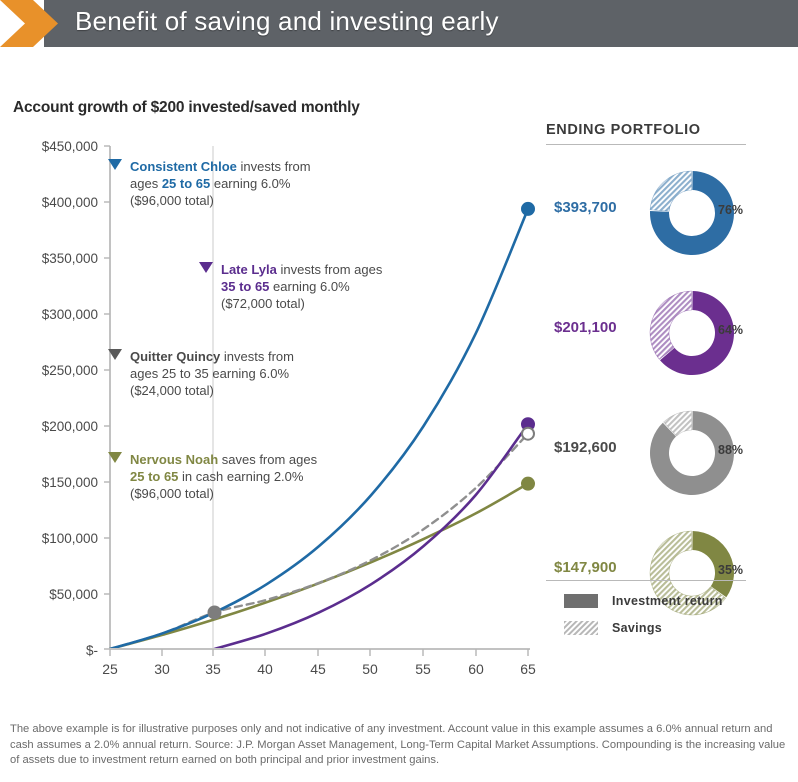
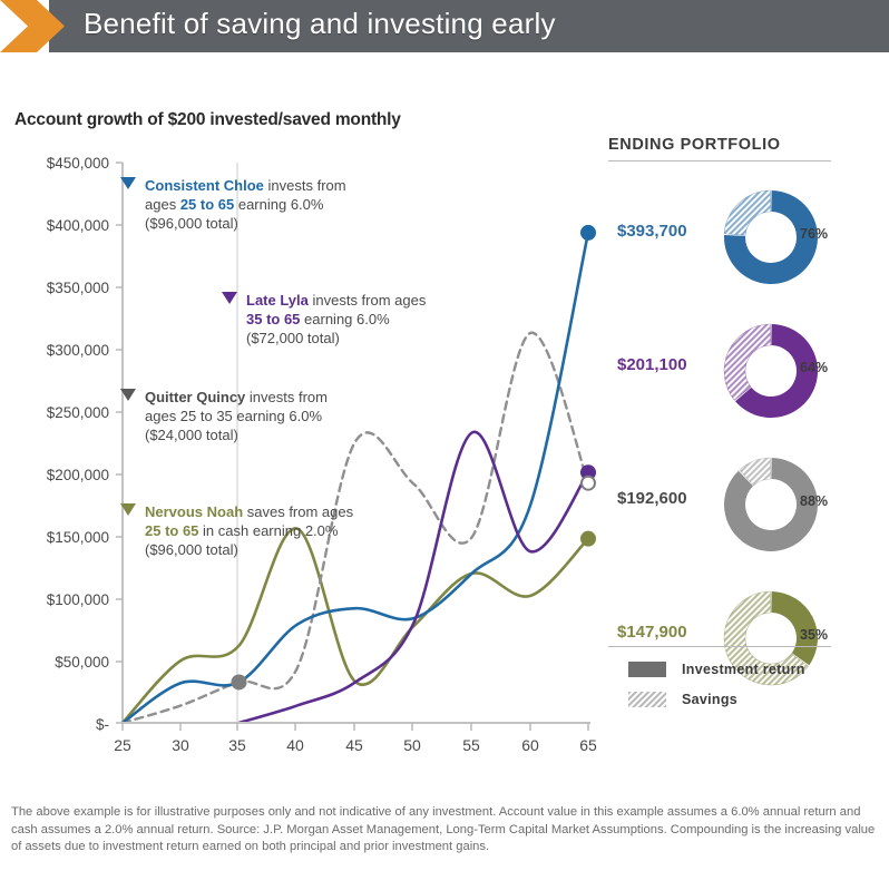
Consistent Chloe/30: $14000 -> $32000
Nervous Noah/30: $13000 -> $50000
Nervous Noah/35: $26000 -> $62000
Consistent Chloe/40: $58000 -> $79000
Nervous Noah/40: $42000 -> $156000
Quitter Quincy/45: $59000 -> $226000
Nervous Noah/45: $59000 -> $33000
Consistent Chloe/50: $138000 -> $84000
Late Lyla/50: $58000 -> $80000
Quitter Quincy/50: $80000 -> $192000
Consistent Chloe/55: $199000 -> $120000
Late Lyla/55: $92000 -> $233000
Quitter Quincy/55: $107000 -> $149000
Nervous Noah/55: $98000 -> $120000
Consistent Chloe/60: $282000 -> $174000
Quitter Quincy/60: $144000 -> $313000
Nervous Noah/60: $121000 -> $102000
